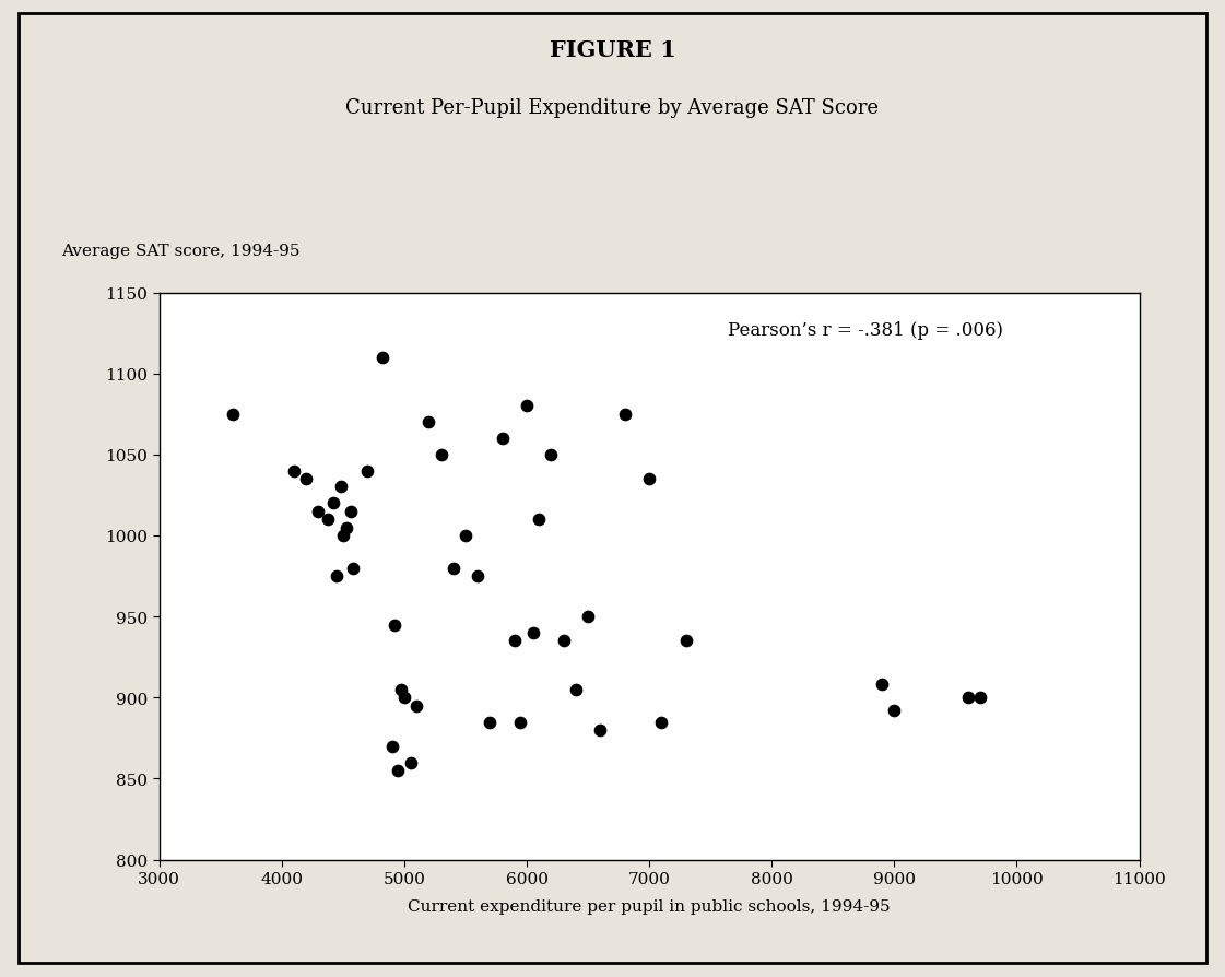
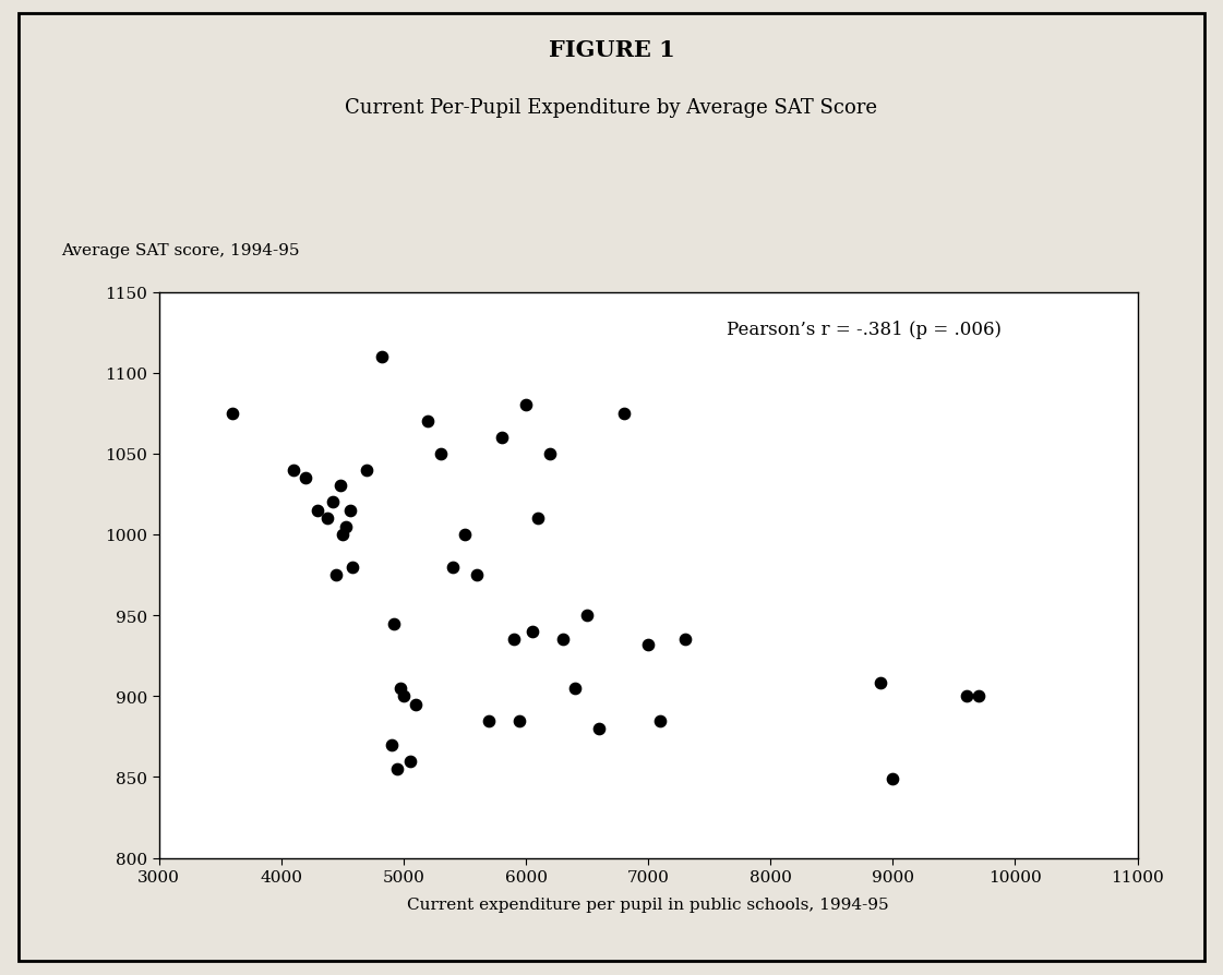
7000: 1035 -> 932
9000: 892 -> 849
